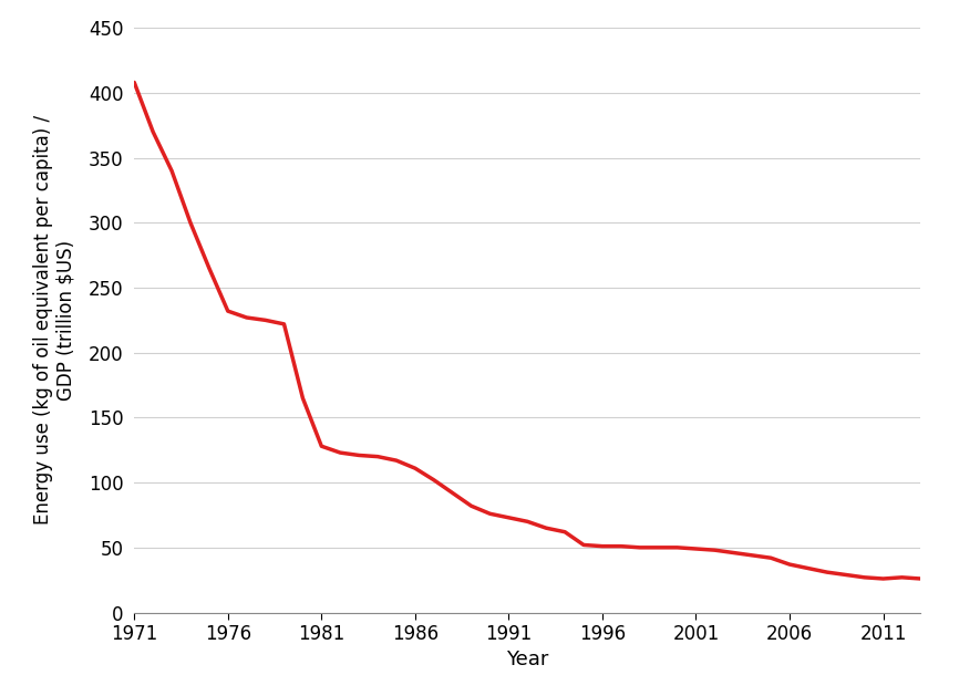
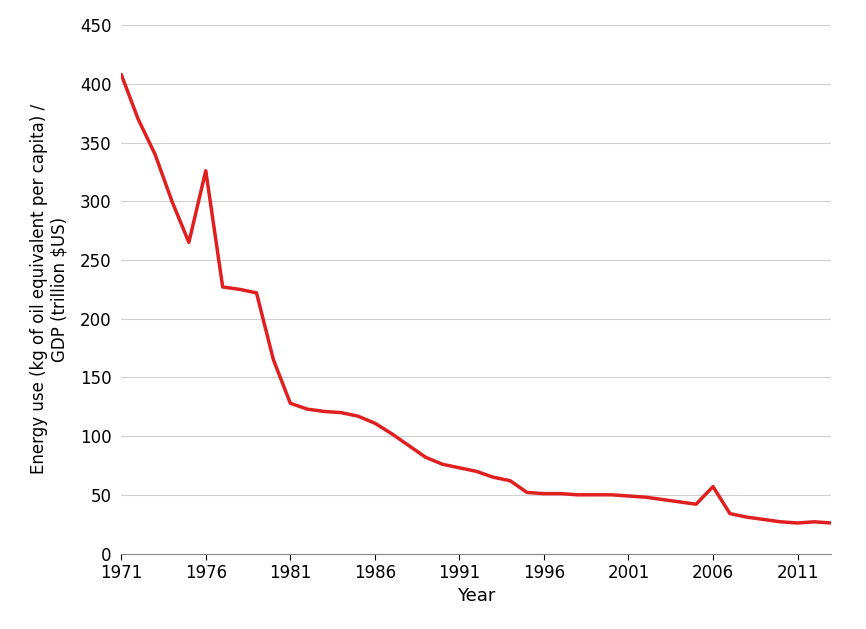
1976: 232 -> 326
2006: 37 -> 57
